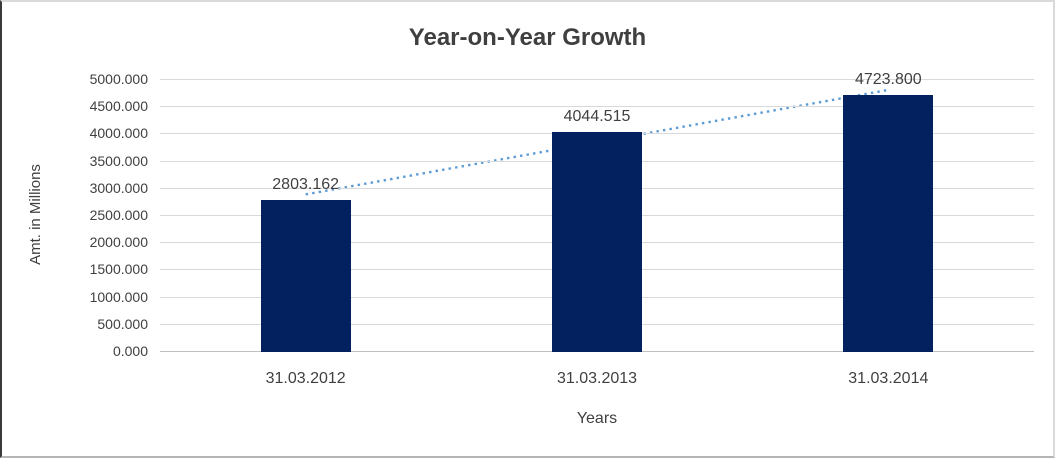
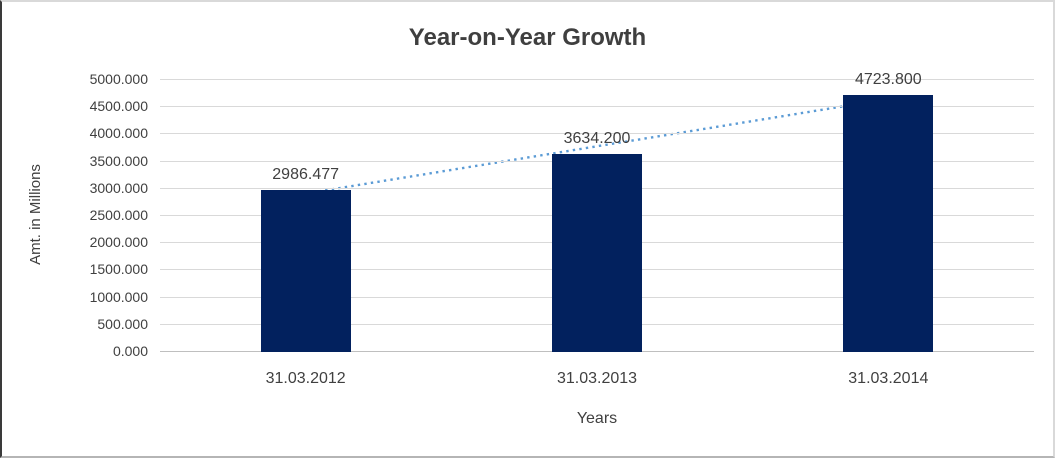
31.03.2012: 2803.162 -> 2986.477
31.03.2013: 4044.515 -> 3634.200
